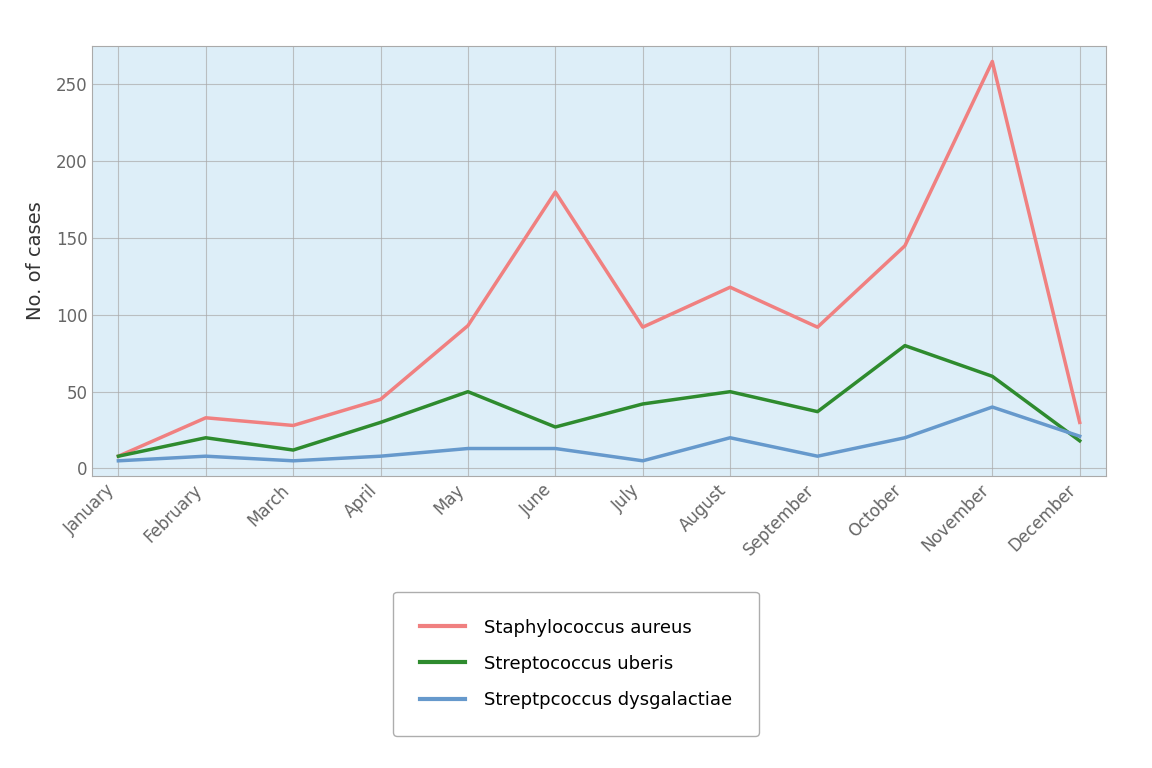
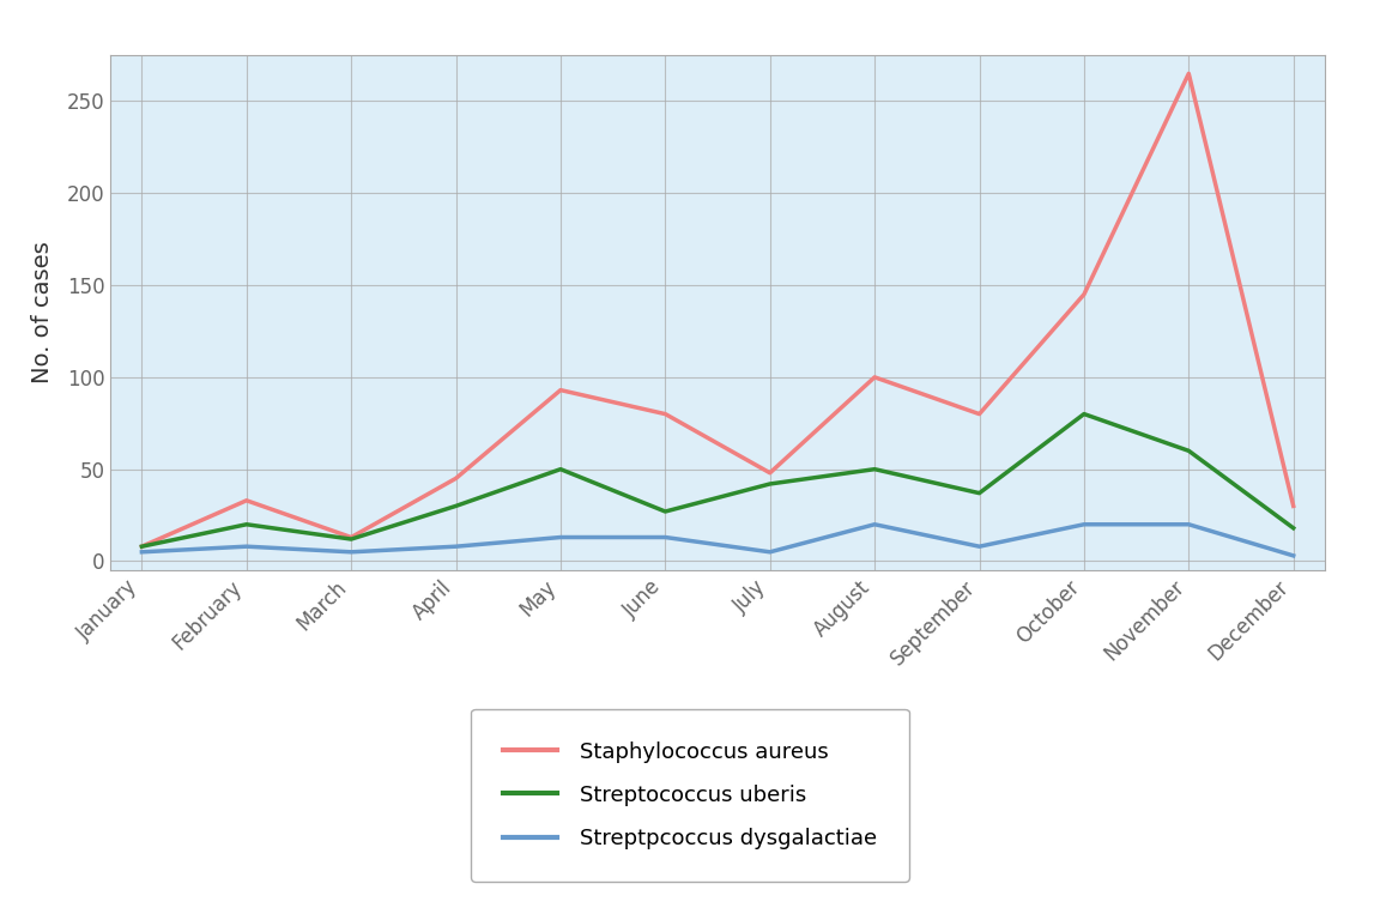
Staphylococcus aureus/March: 28 -> 13
Staphylococcus aureus/June: 180 -> 80
Staphylococcus aureus/July: 92 -> 48
Staphylococcus aureus/August: 118 -> 100
Staphylococcus aureus/September: 92 -> 80
Streptpcoccus dysgalactiae/November: 40 -> 20
Streptpcoccus dysgalactiae/December: 21 -> 3
